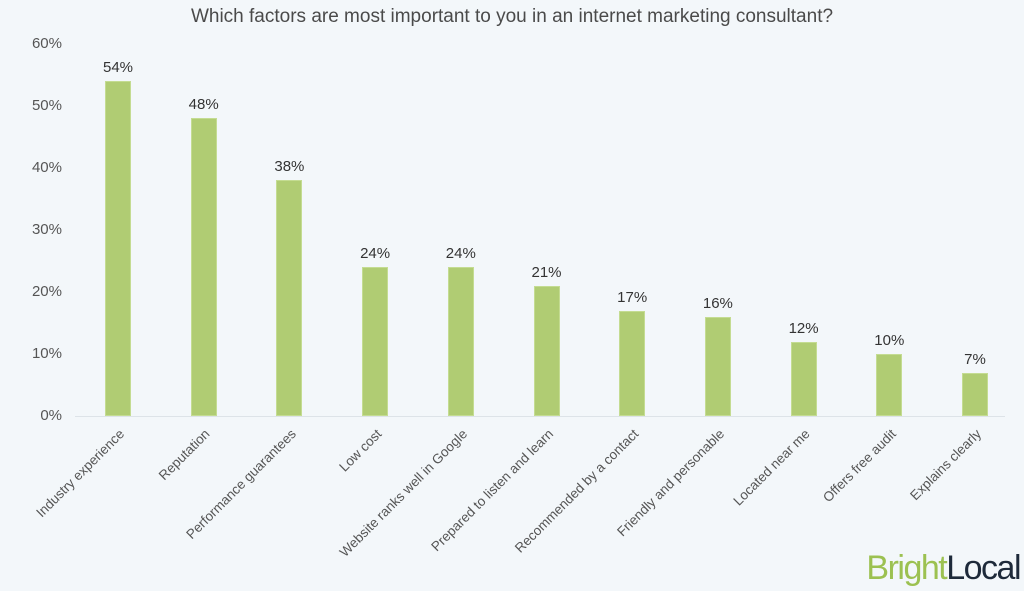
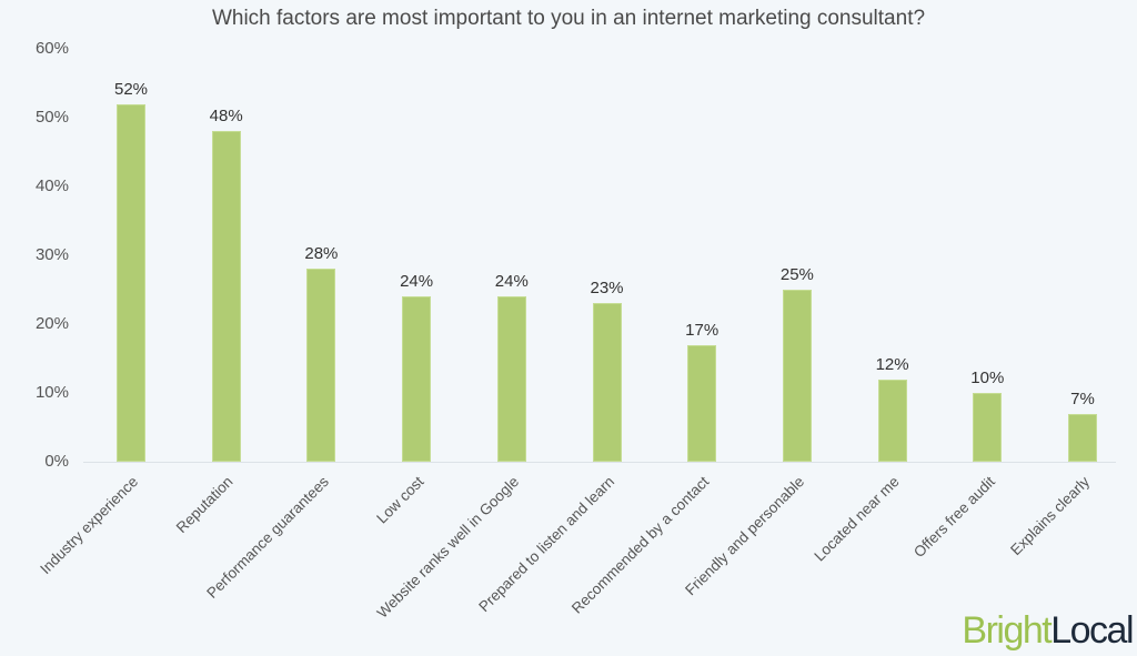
Industry experience: 54% -> 52%
Performance guarantees: 38% -> 28%
Prepared to listen and learn: 21% -> 23%
Friendly and personable: 16% -> 25%
